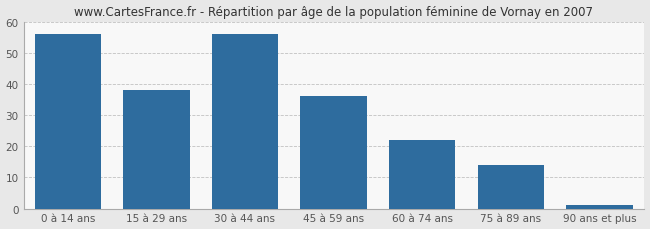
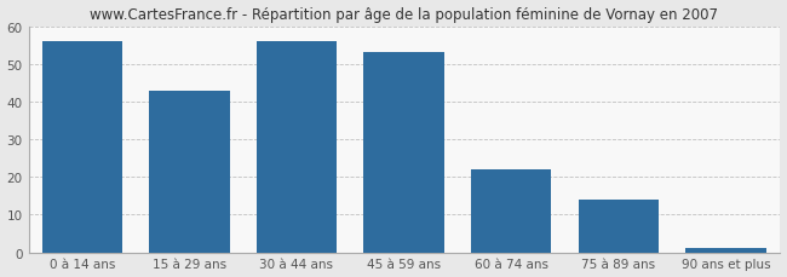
15 à 29 ans: 38 -> 43
45 à 59 ans: 36 -> 53
